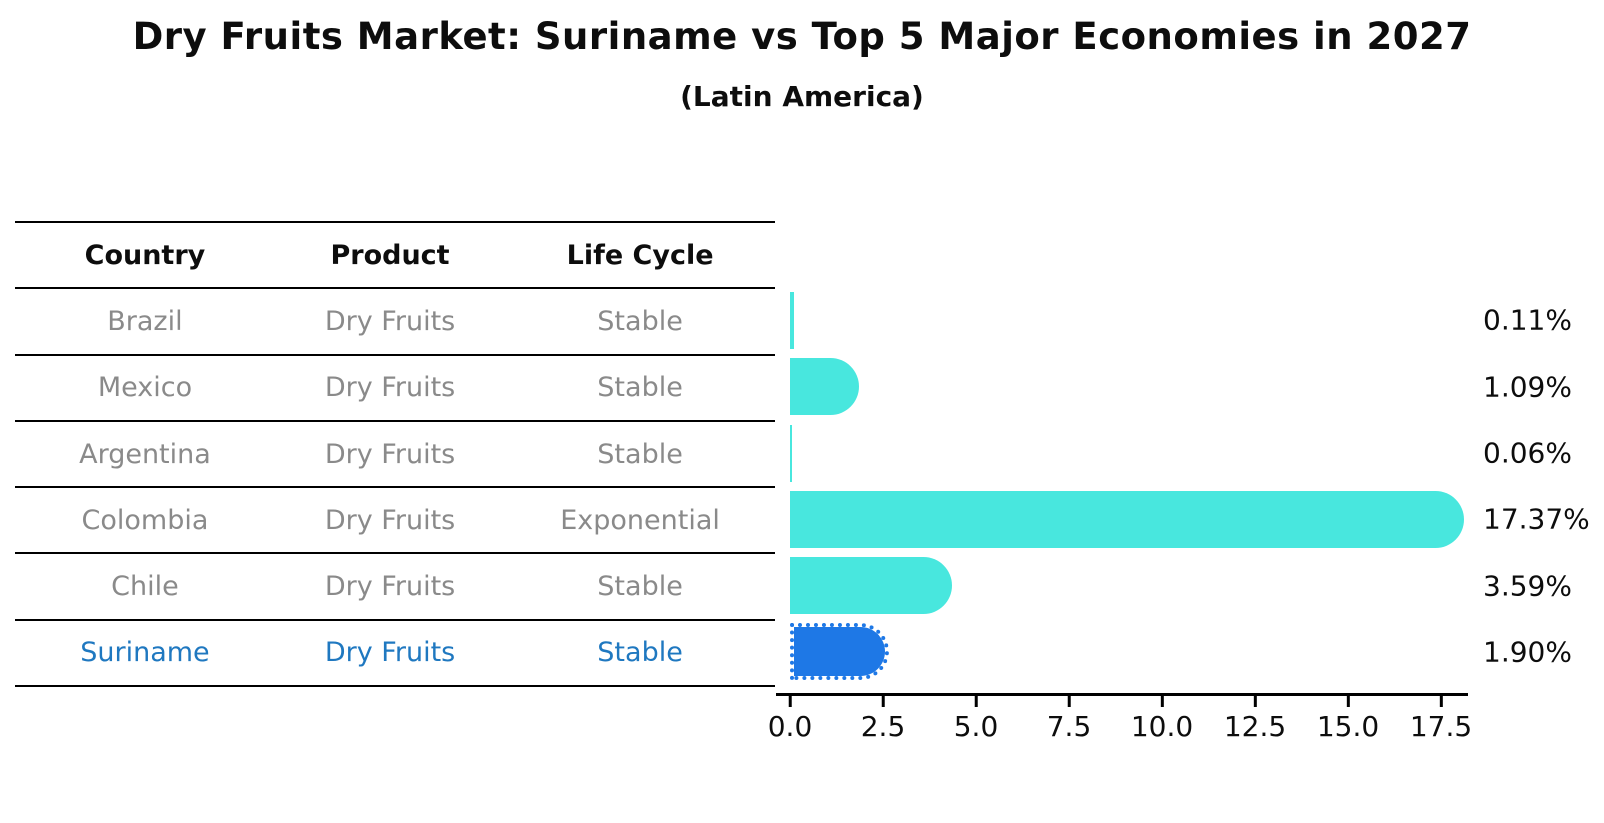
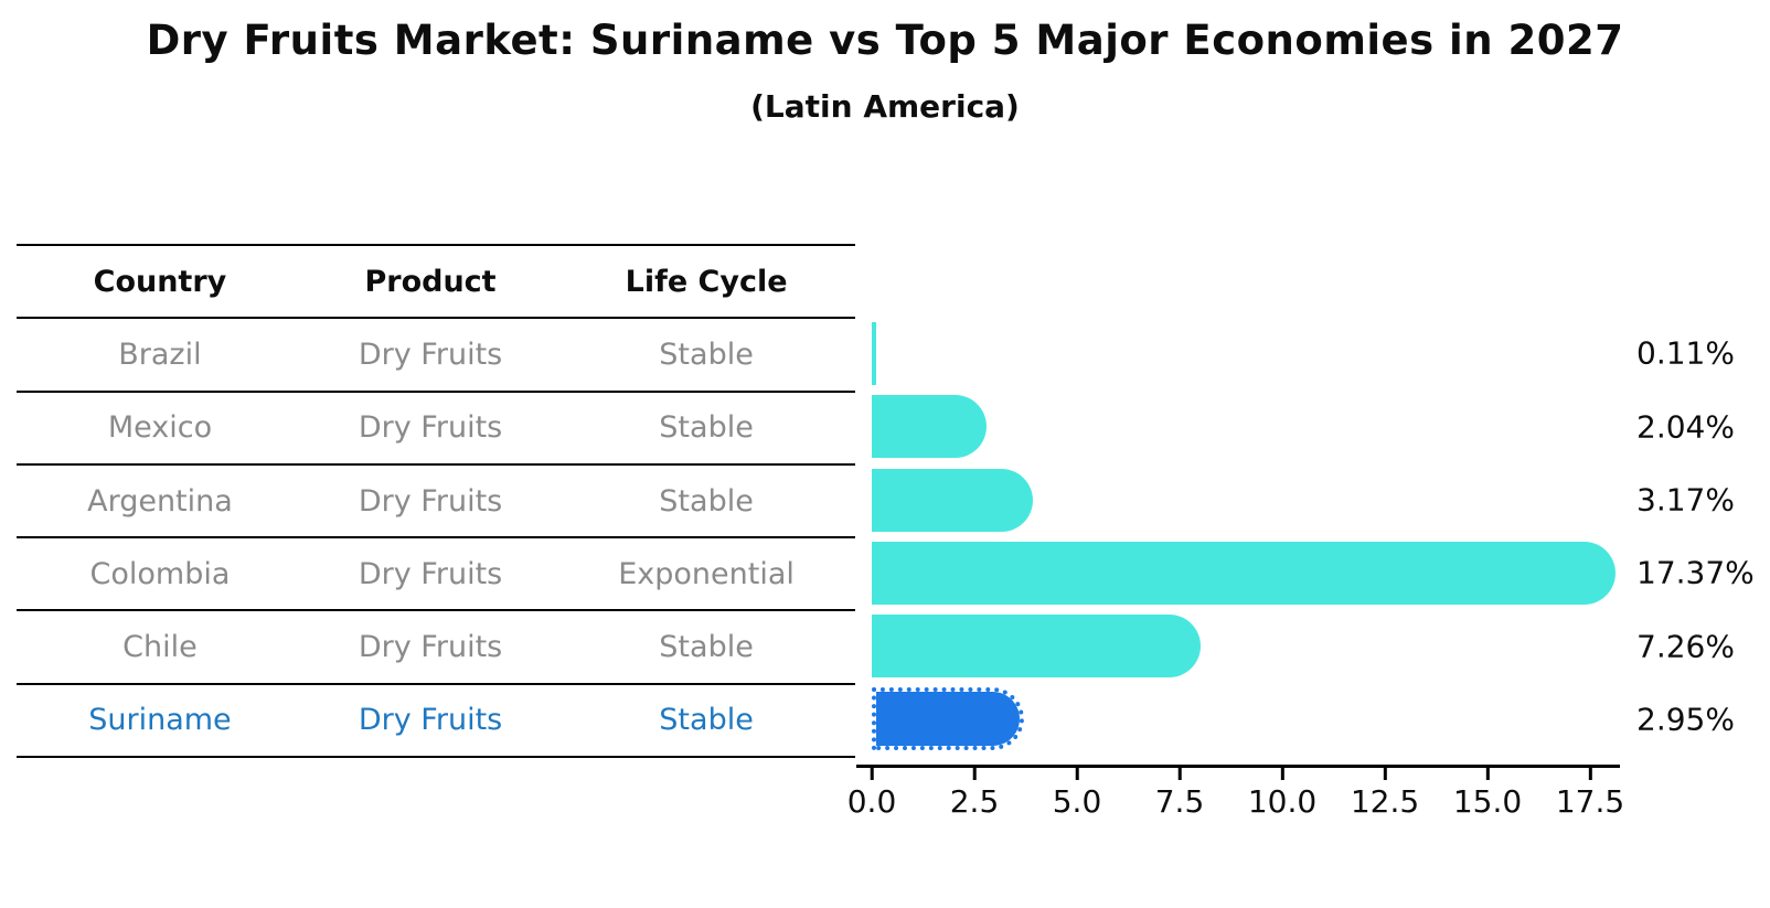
Mexico: 1.09% -> 2.04%
Argentina: 0.06% -> 3.17%
Chile: 3.59% -> 7.26%
Suriname: 1.90% -> 2.95%
